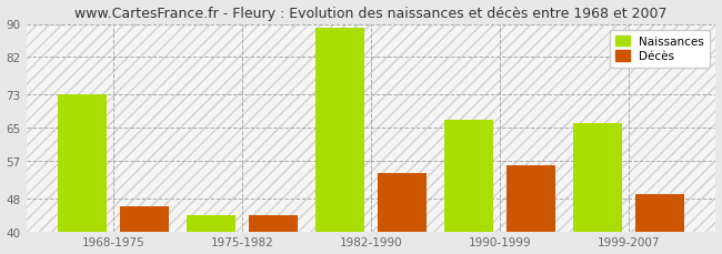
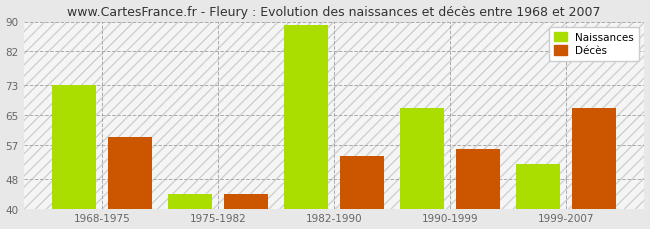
Décès/1968-1975: 46 -> 59
Naissances/1999-2007: 66 -> 52
Décès/1999-2007: 49 -> 67
